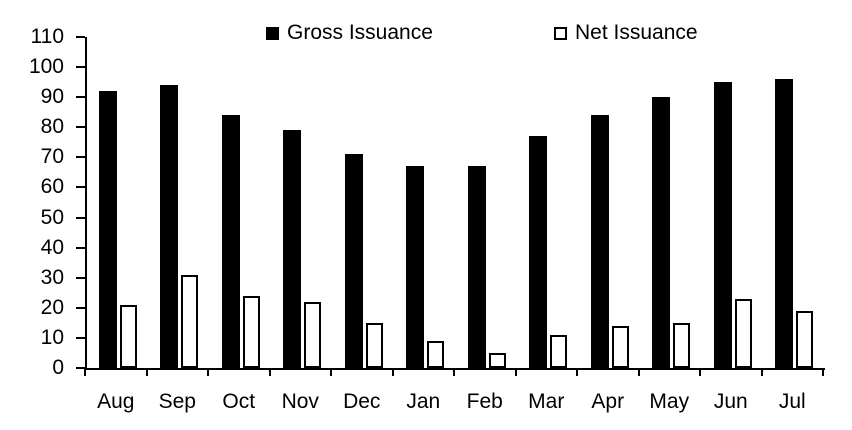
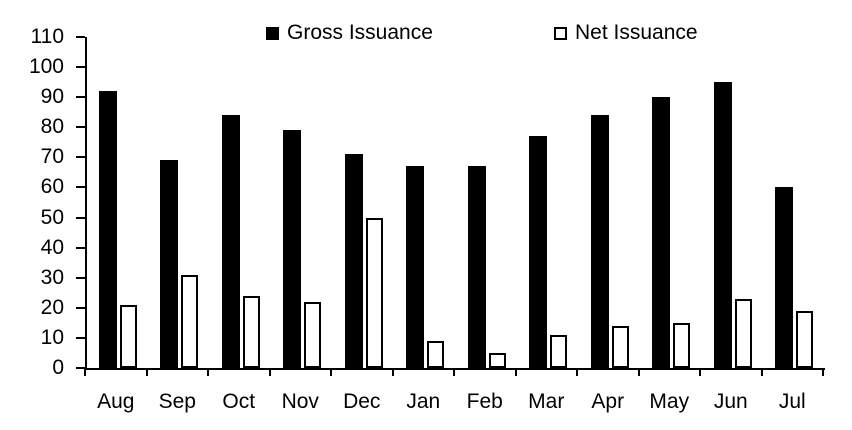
Gross Issuance/Sep: 94 -> 69
Net Issuance/Dec: 15 -> 50
Gross Issuance/Jul: 96 -> 60
